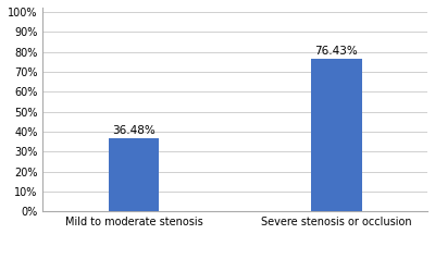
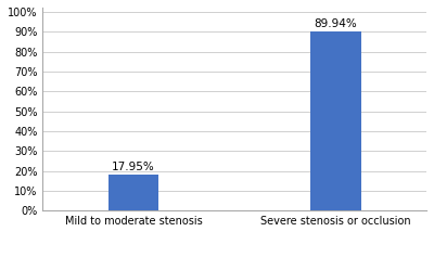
Mild to moderate stenosis: 36.48% -> 17.95%
Severe stenosis or occlusion: 76.43% -> 89.94%
